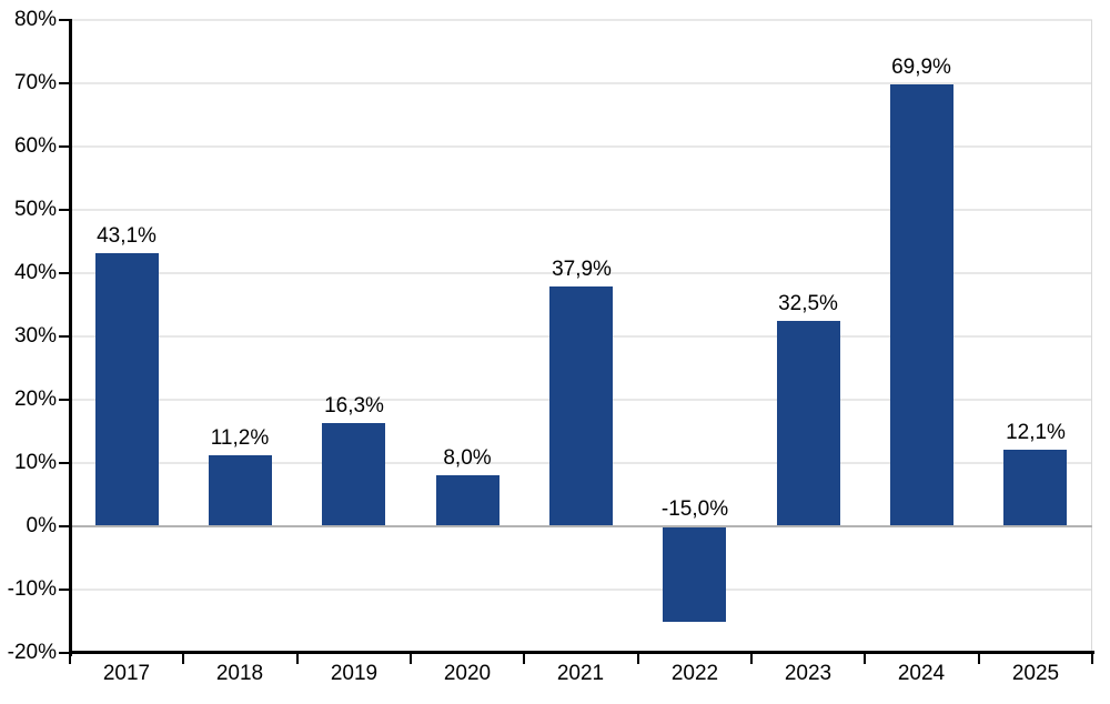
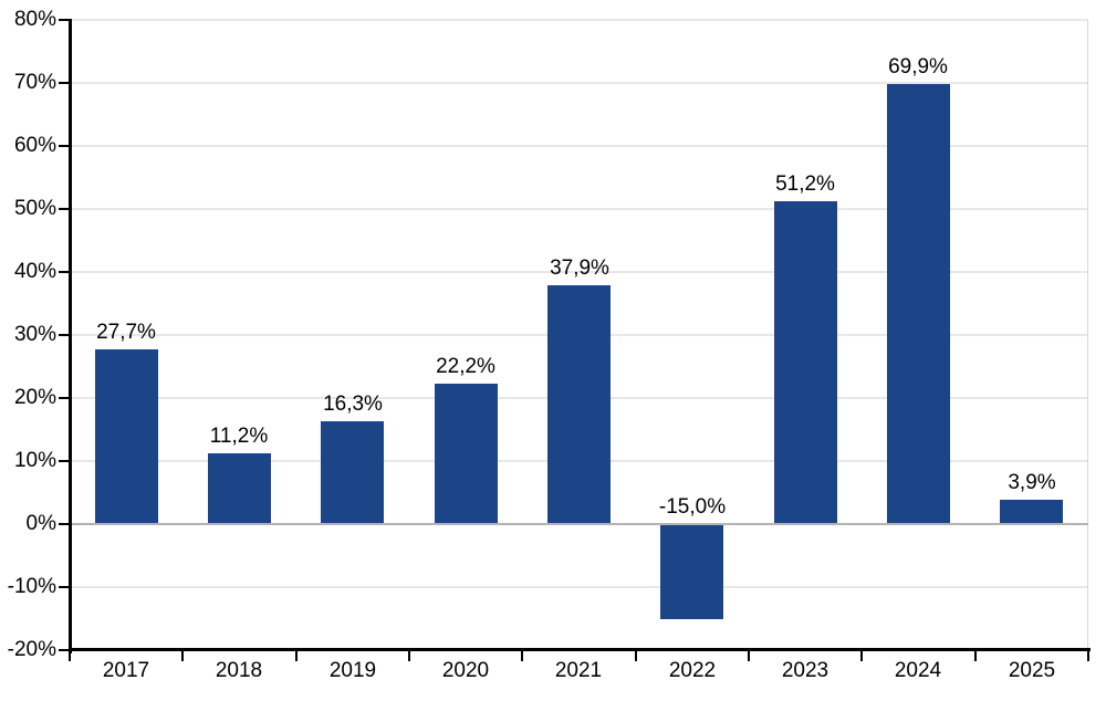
2017: 43,1% -> 27,7%
2020: 8,0% -> 22,2%
2023: 32,5% -> 51,2%
2025: 12,1% -> 3,9%
